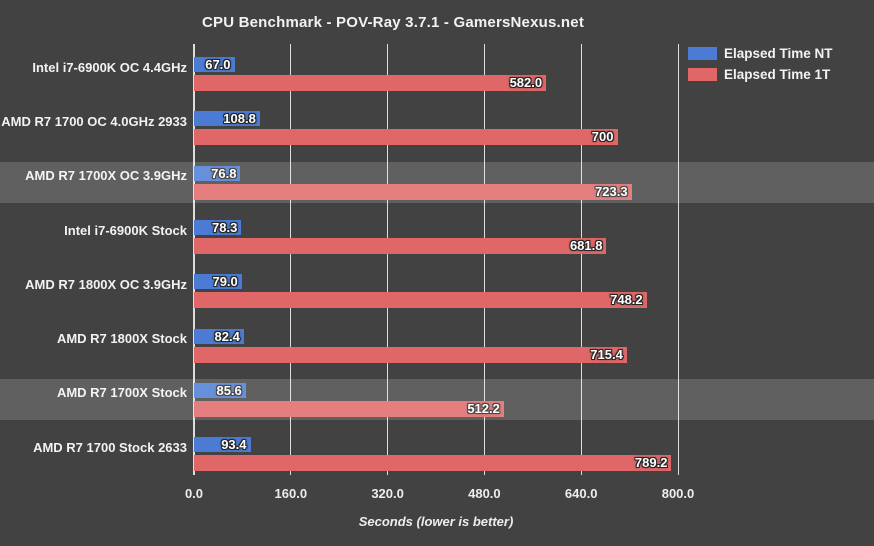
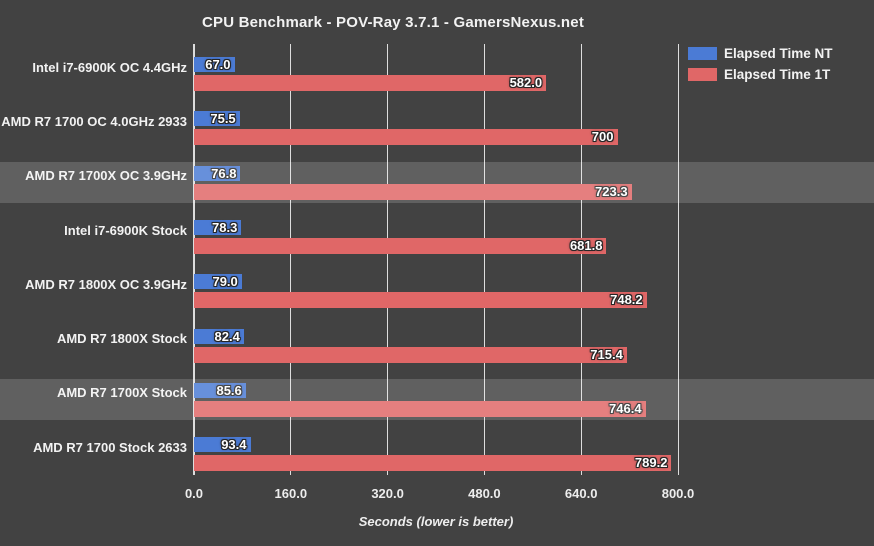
Elapsed Time NT/AMD R7 1700 OC 4.0GHz 2933: 108.8 -> 75.5
Elapsed Time 1T/AMD R7 1700X Stock: 512.2 -> 746.4
